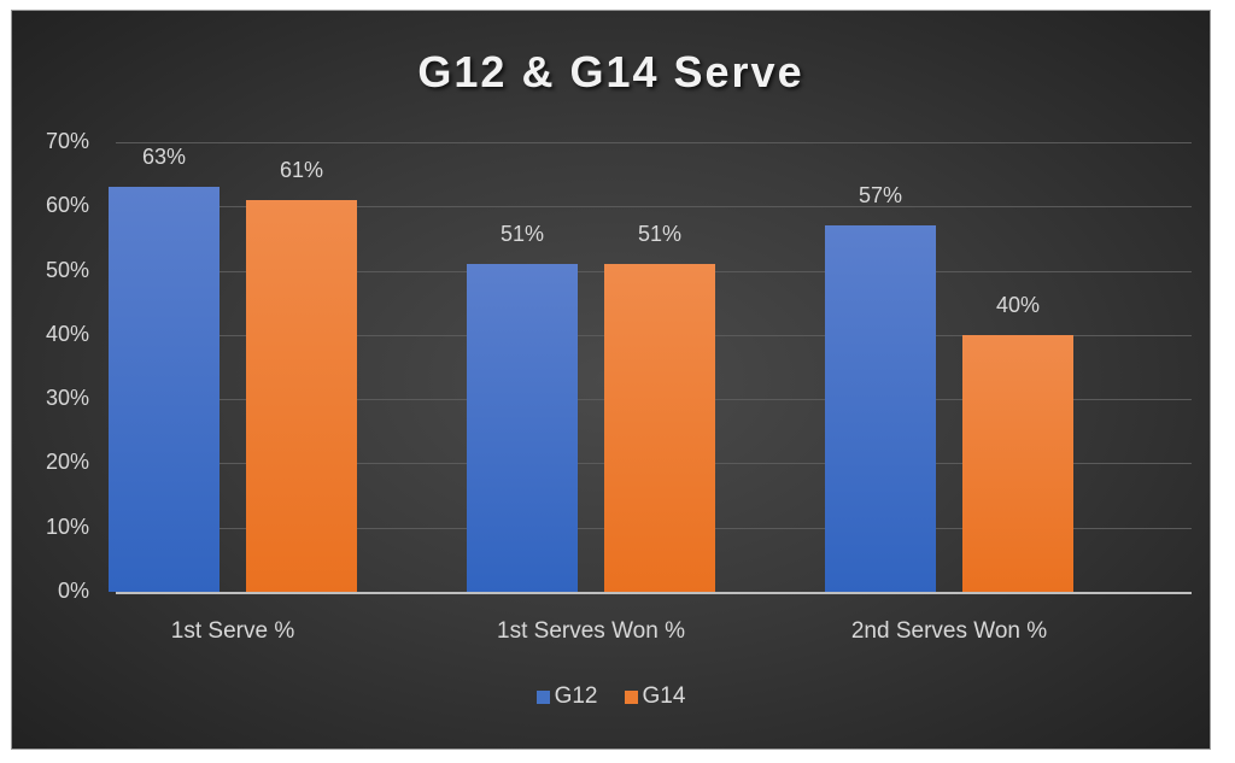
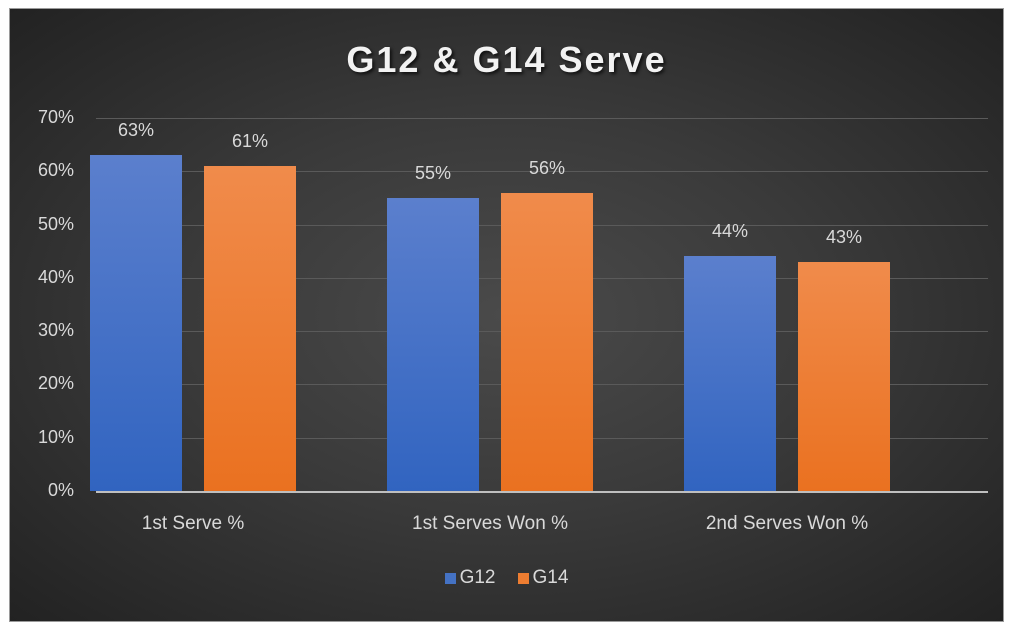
G12/1st Serves Won %: 51% -> 55%
G14/1st Serves Won %: 51% -> 56%
G12/2nd Serves Won %: 57% -> 44%
G14/2nd Serves Won %: 40% -> 43%
